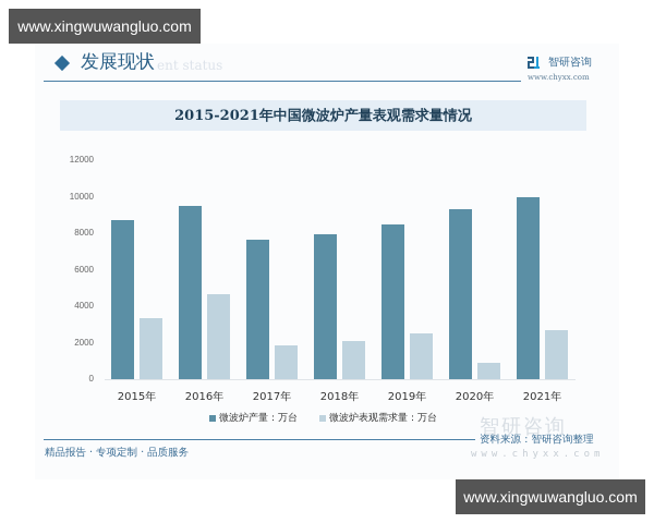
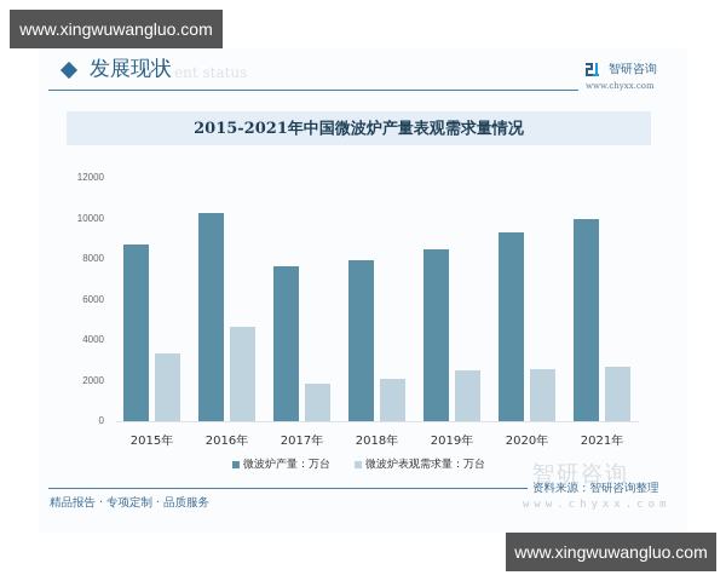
微波炉产量：万台/2016年: 9500 -> 10300
微波炉表观需求量：万台/2020年: 900 -> 2600
